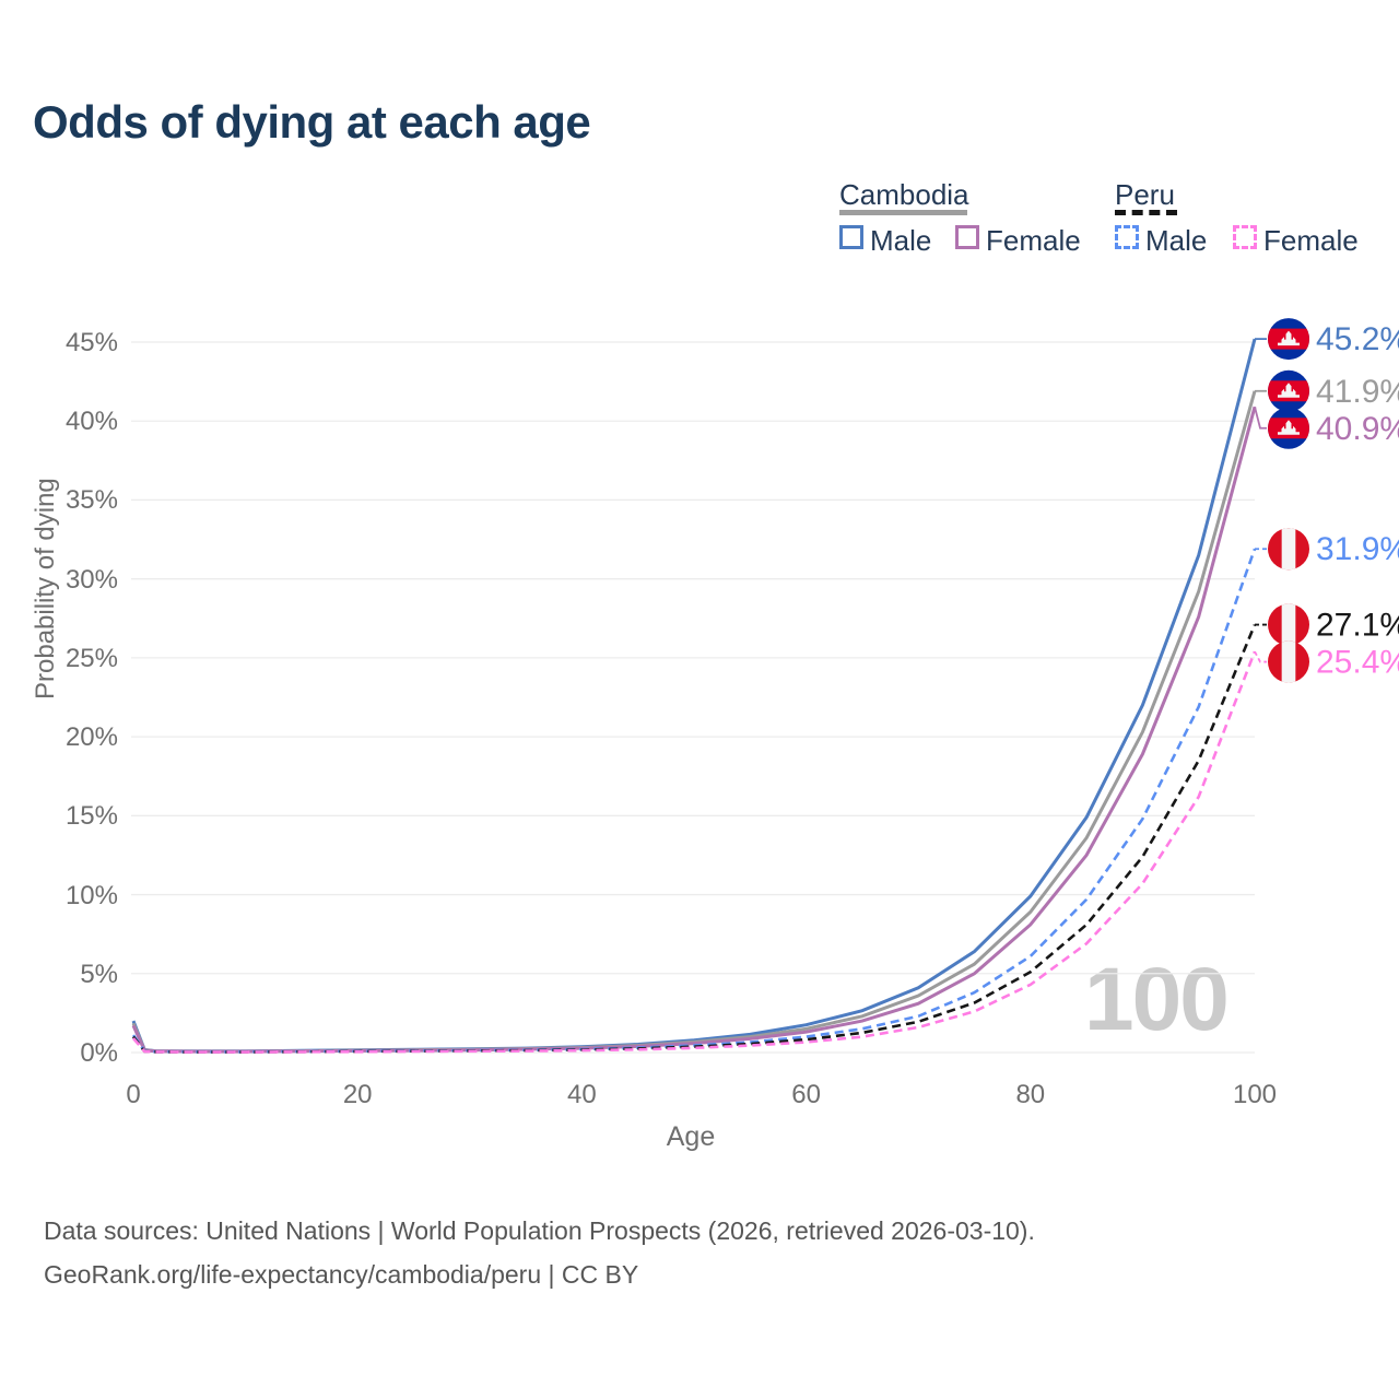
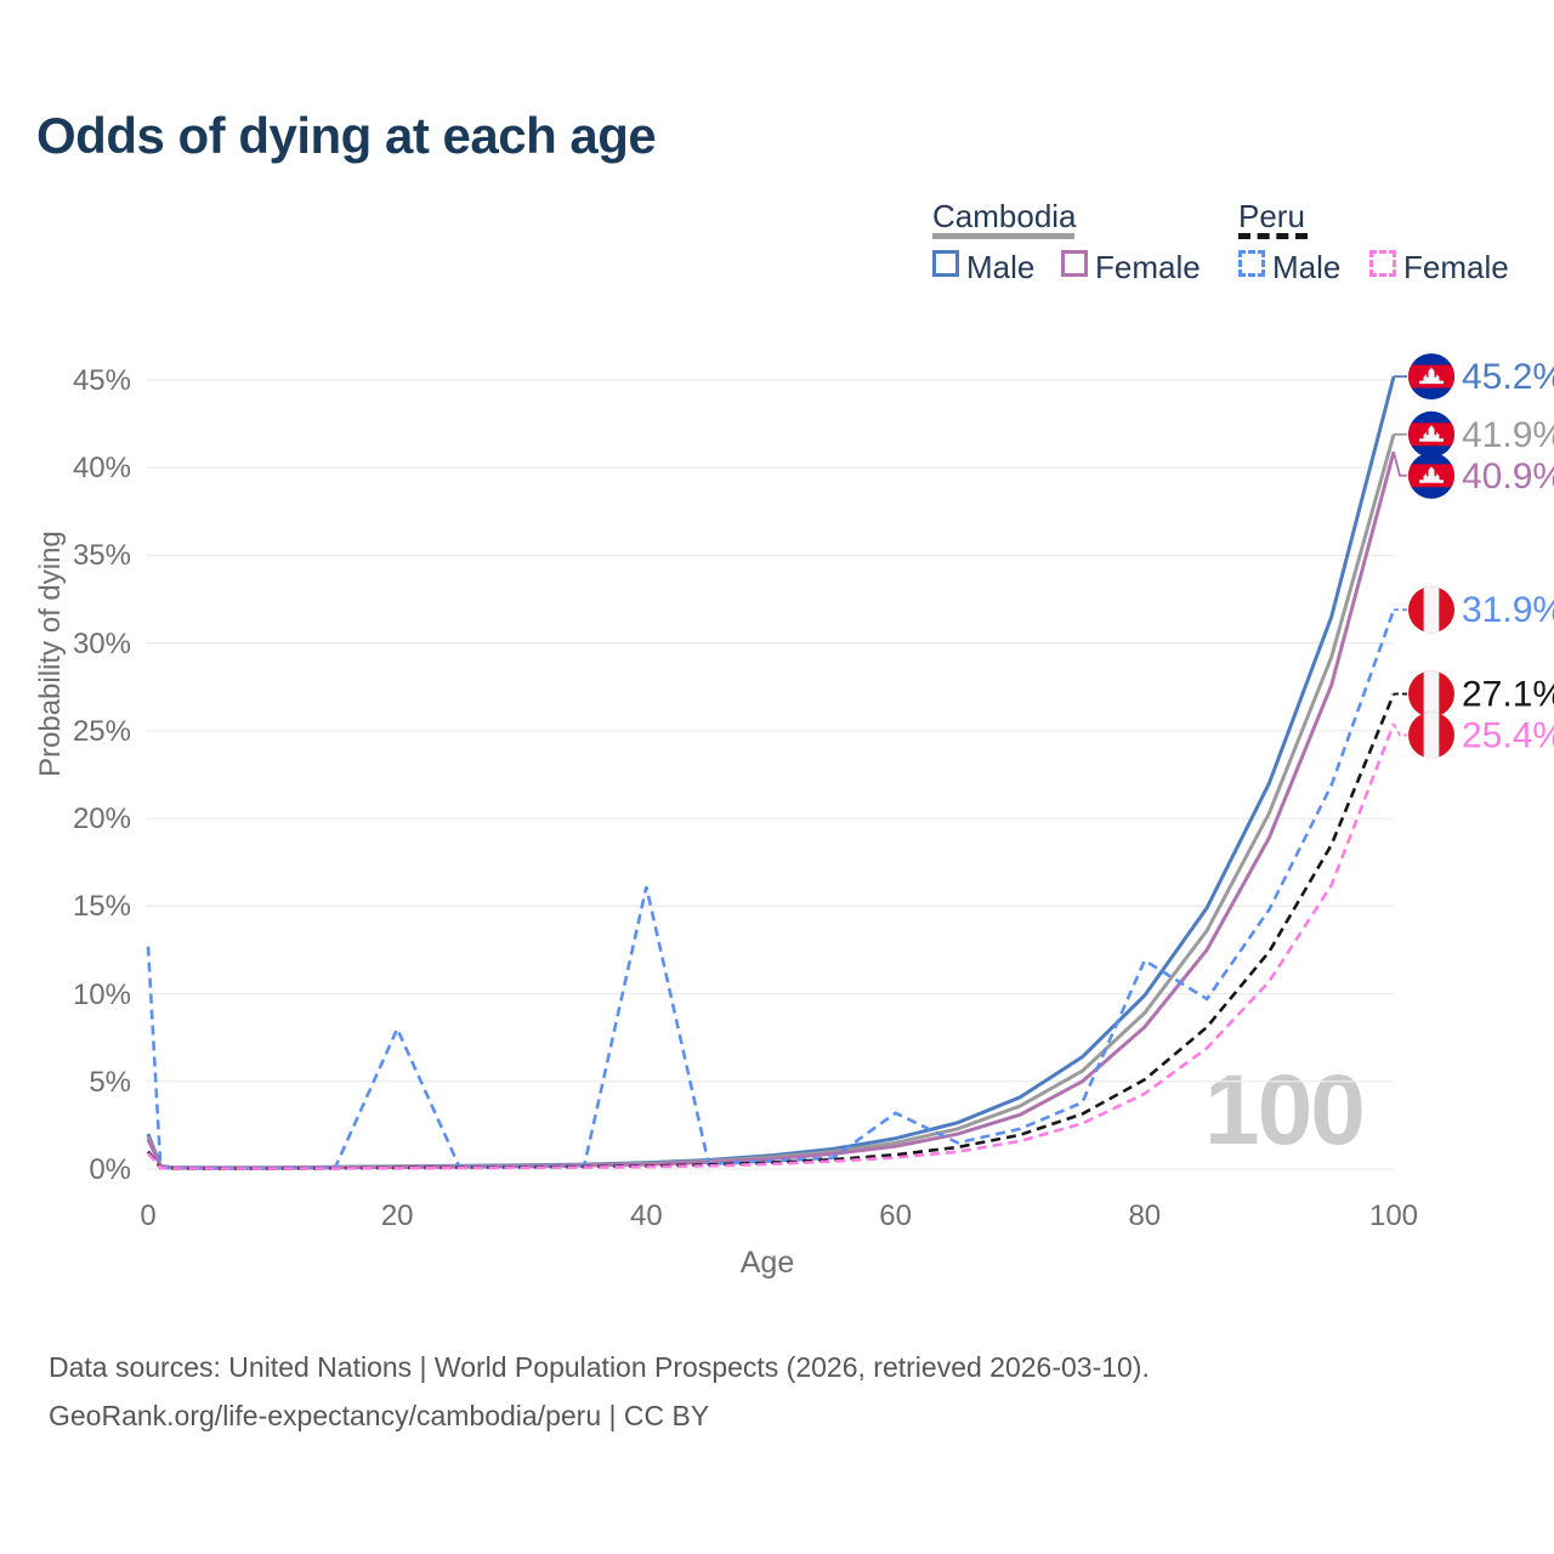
Peru Male/0: 1.1% -> 12.7%
Peru Male/20: 0.1% -> 8.0%
Peru Male/40: 0.2% -> 16.1%
Peru Male/60: 1.0% -> 3.2%
Peru Male/80: 6.1% -> 11.9%
